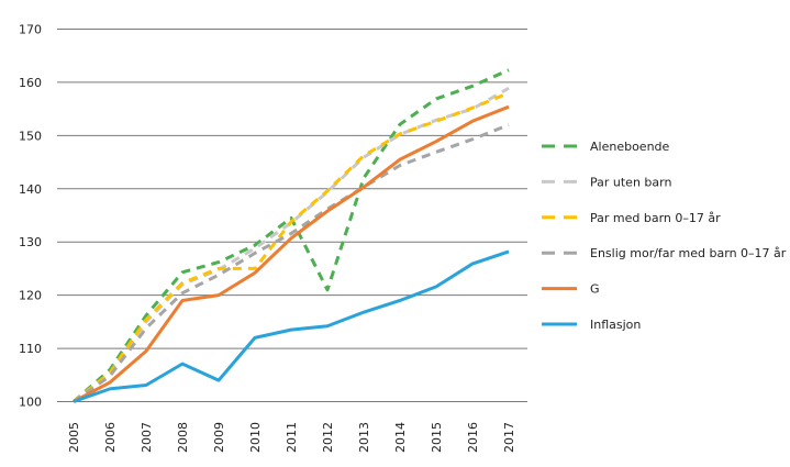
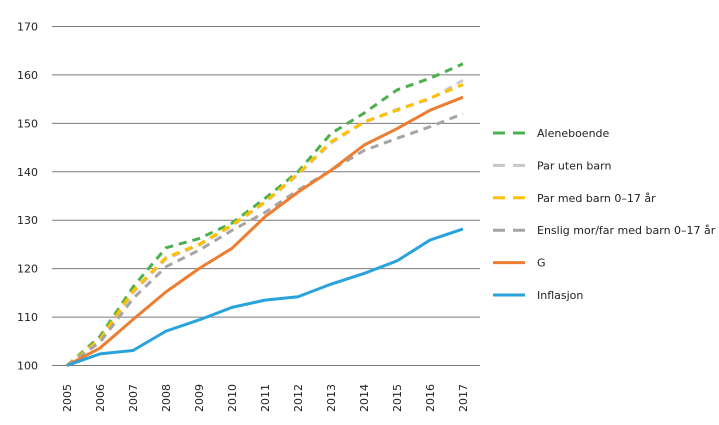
G/2008: 119 -> 115
Inflasjon/2009: 104 -> 109
Par med barn 0–17 år/2010: 125 -> 129
Aleneboende/2012: 121 -> 140
Aleneboende/2013: 142 -> 148
